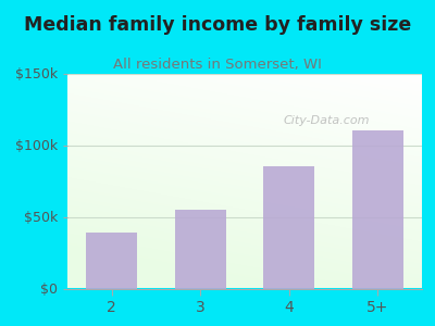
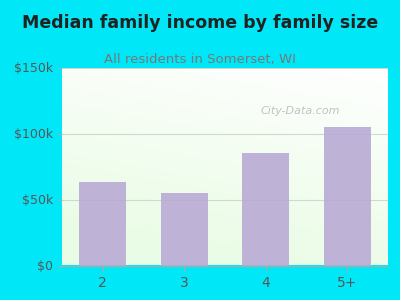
2: $39k -> $63k
5+: $110k -> $105k
